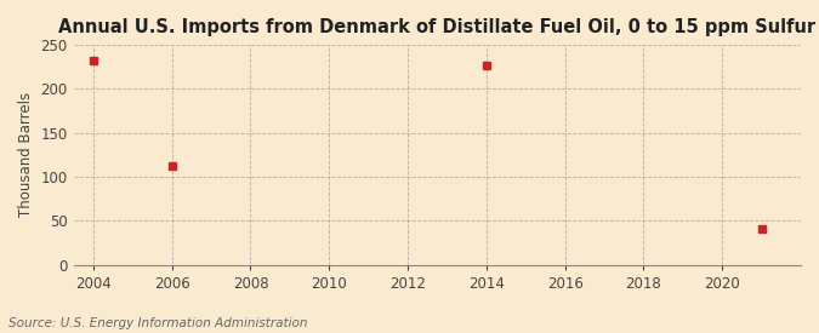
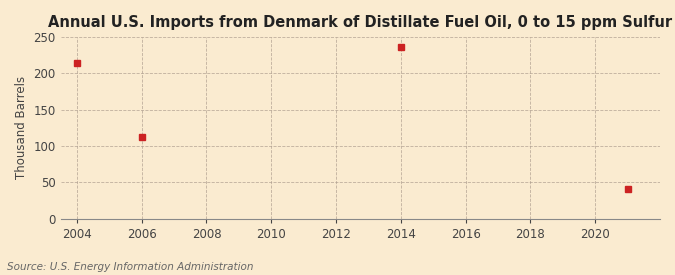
2004: 232 -> 214
2014: 226 -> 236
